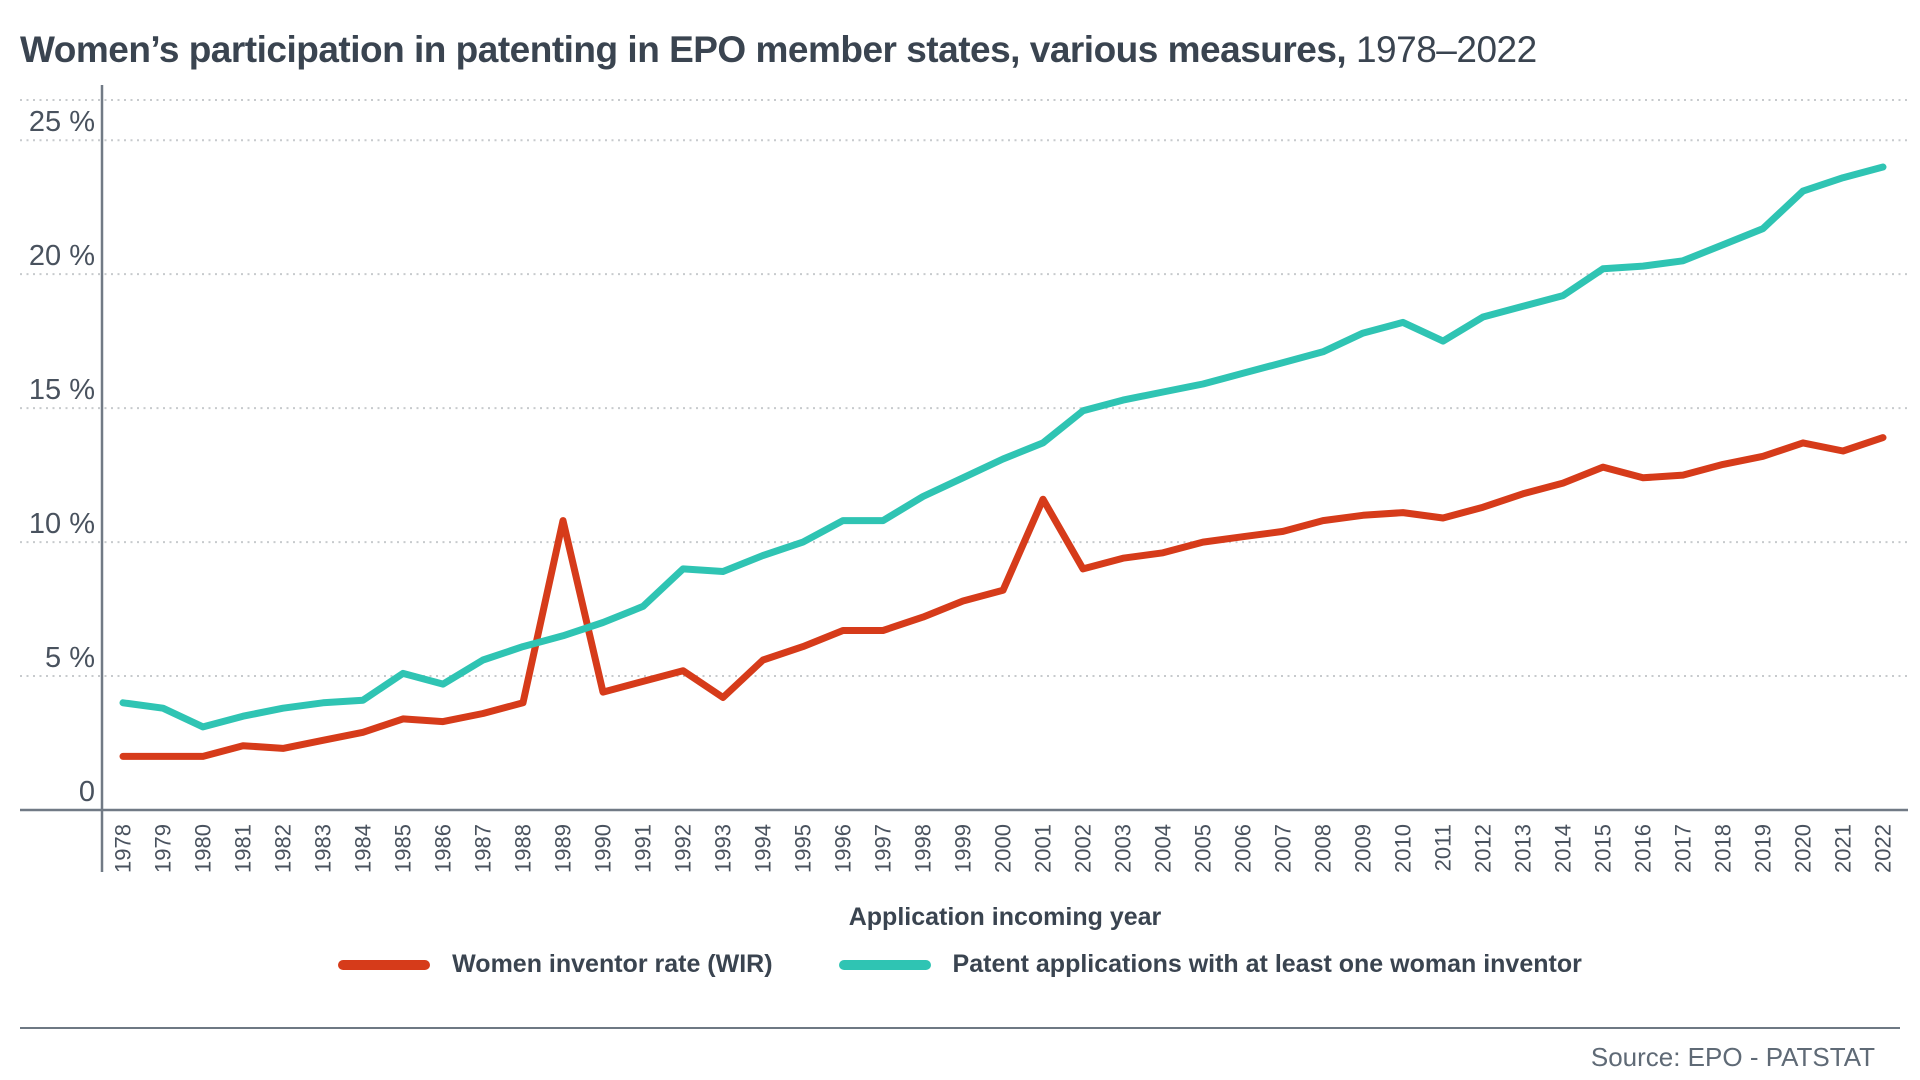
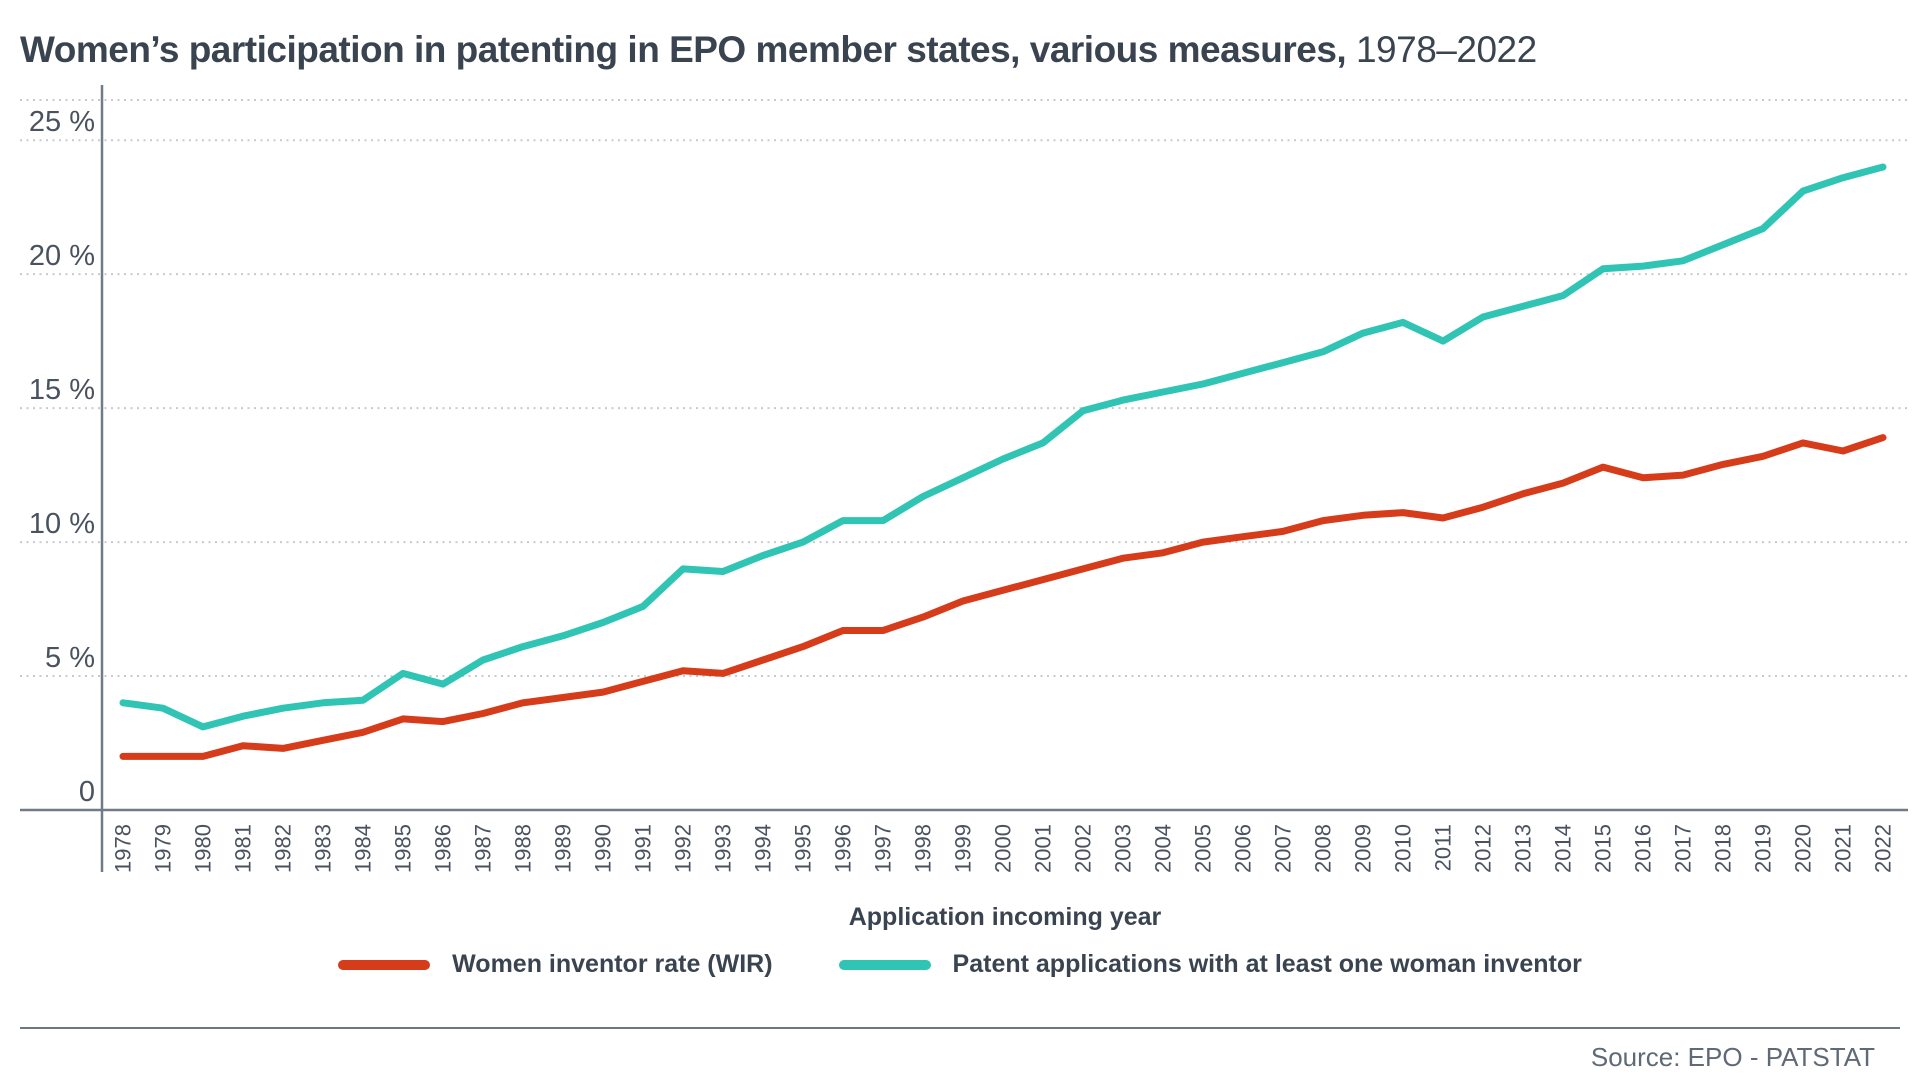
Women inventor rate (WIR)/1989: 10.8% -> 4.2%
Women inventor rate (WIR)/1993: 4.2% -> 5.1%
Women inventor rate (WIR)/2001: 11.6% -> 8.6%
